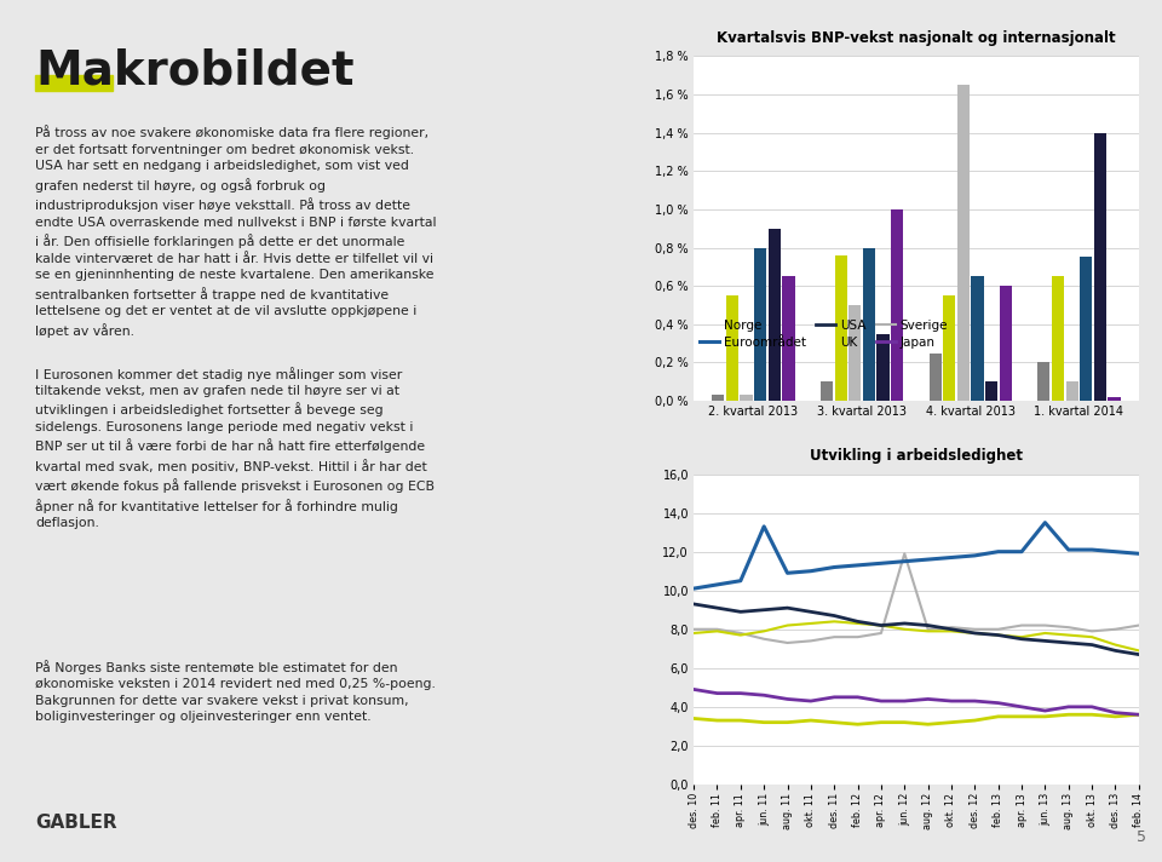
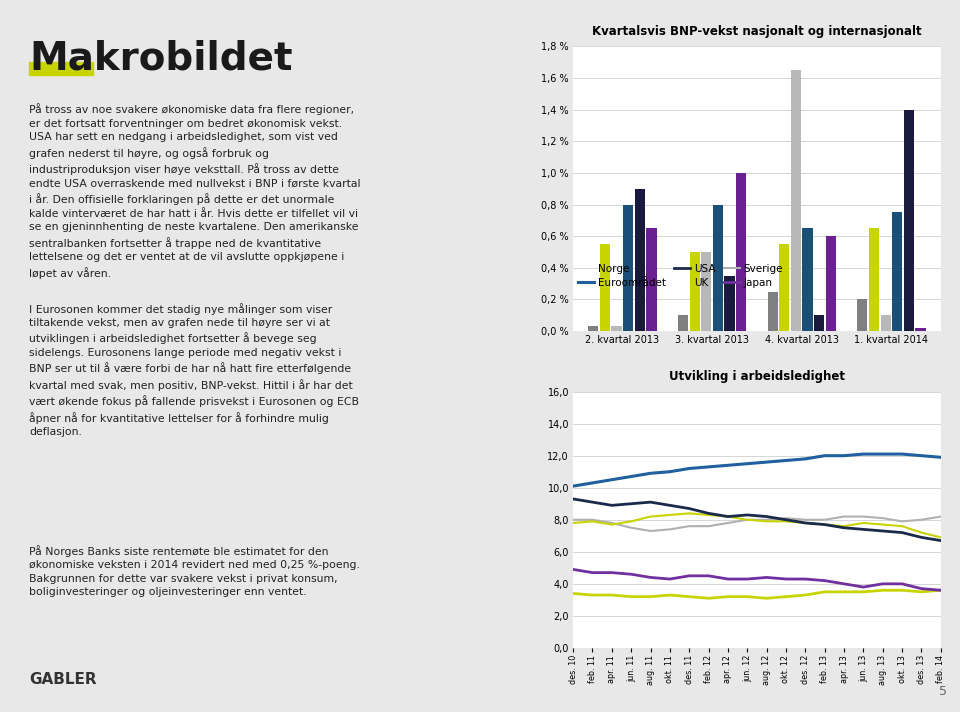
Kvartalsvis BNP-vekst nasjonalt og internasjonalt/Norge/3. kvartal 2013: 0,76 % -> 0,50 %
Utvikling i arbeidsledighet/Euroområdet/jun. 11: 13,3 -> 10,7
Utvikling i arbeidsledighet/Sverige/jun. 12: 11,9 -> 8,0
Utvikling i arbeidsledighet/Euroområdet/jun. 13: 13,5 -> 12,1
